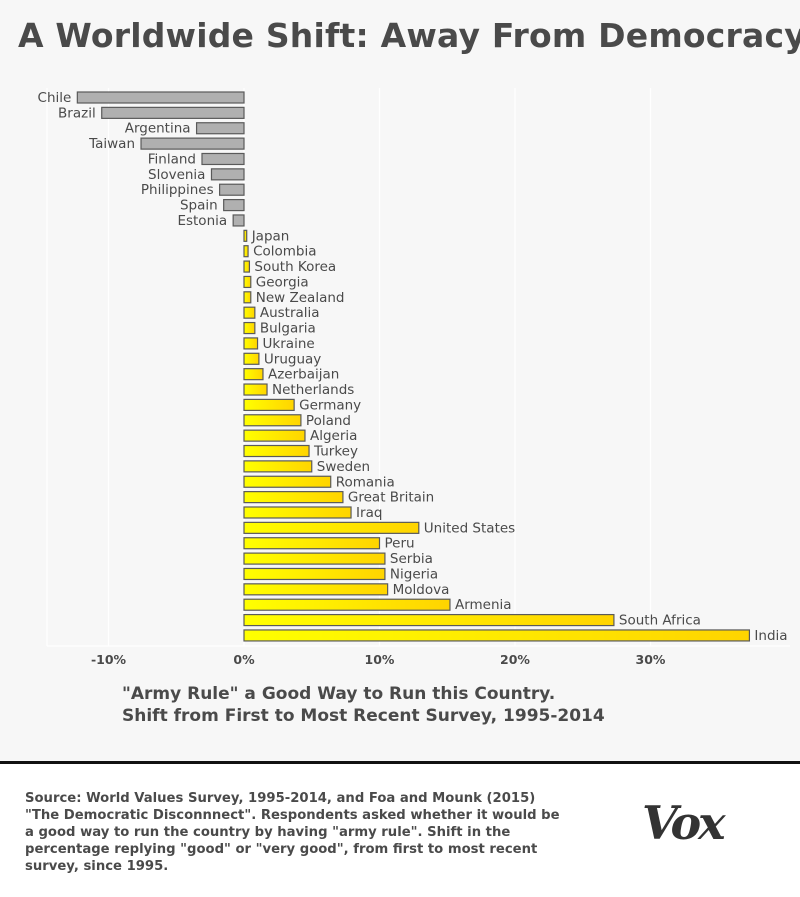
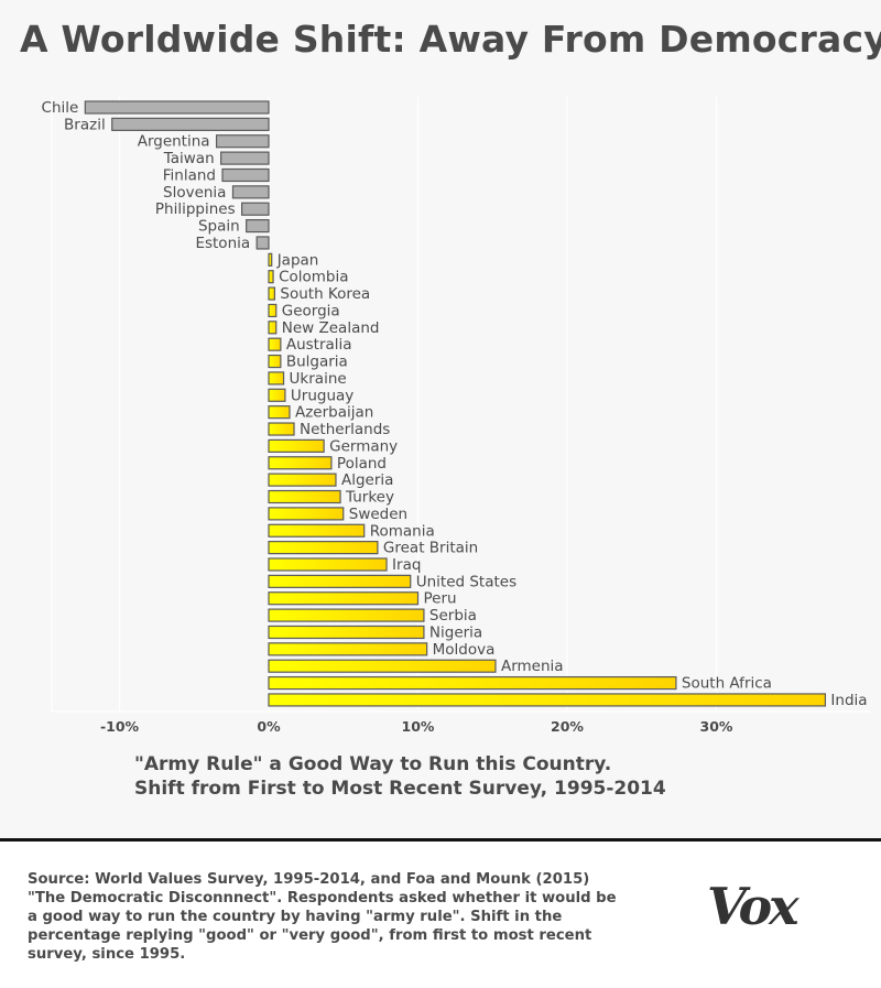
Taiwan: -7.6% -> -3.2%
United States: 12.9% -> 9.5%
